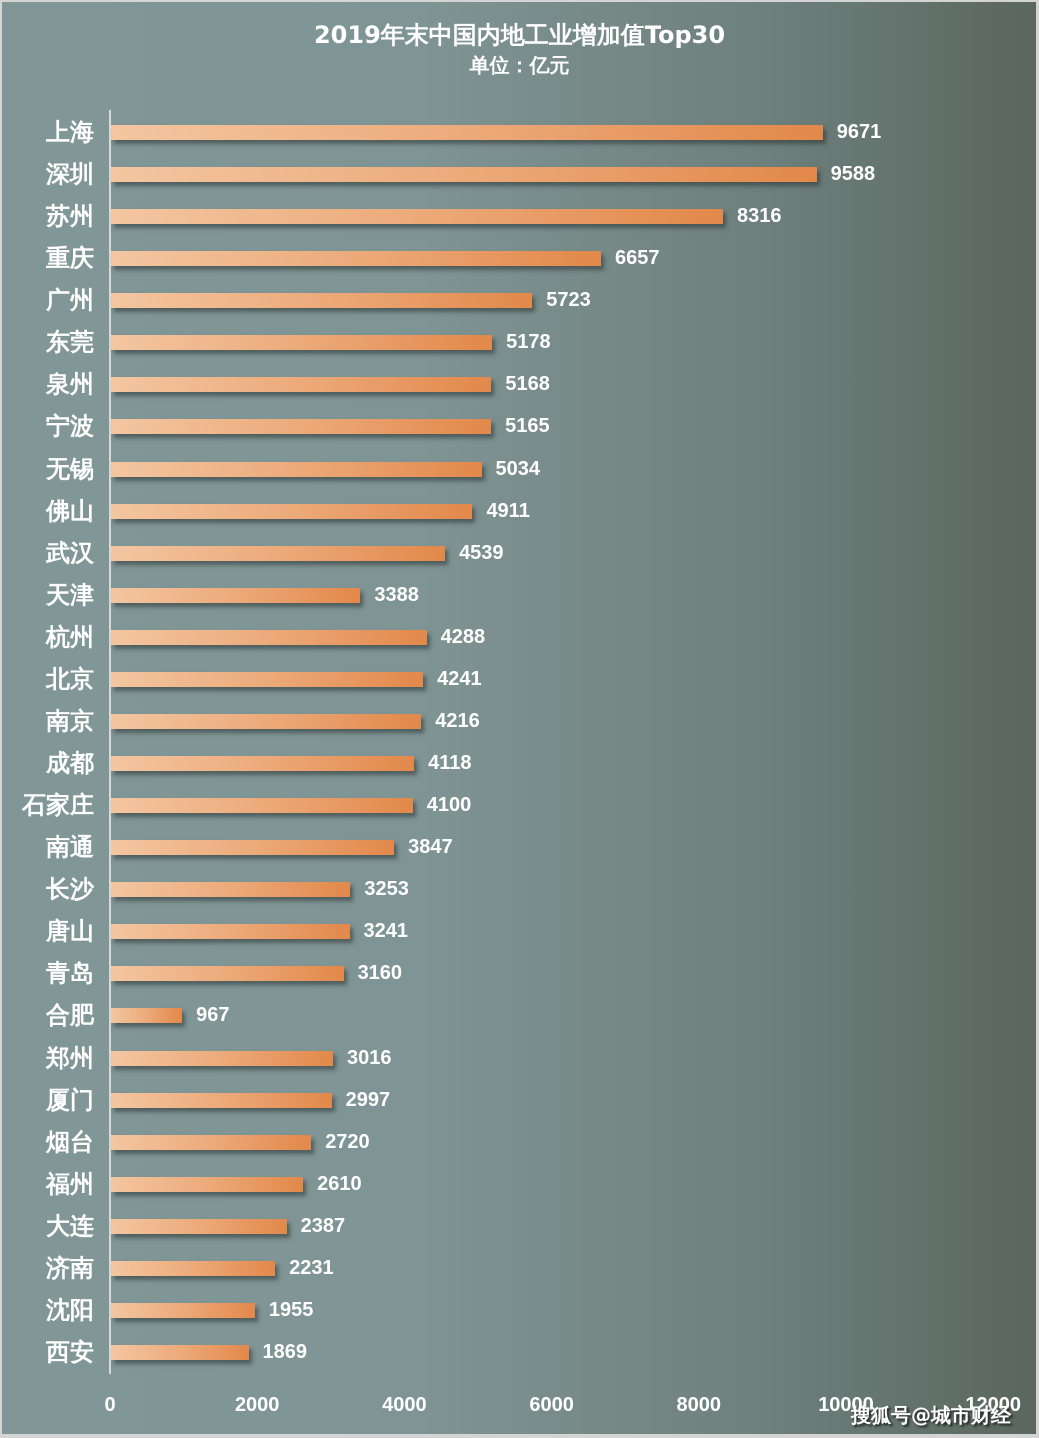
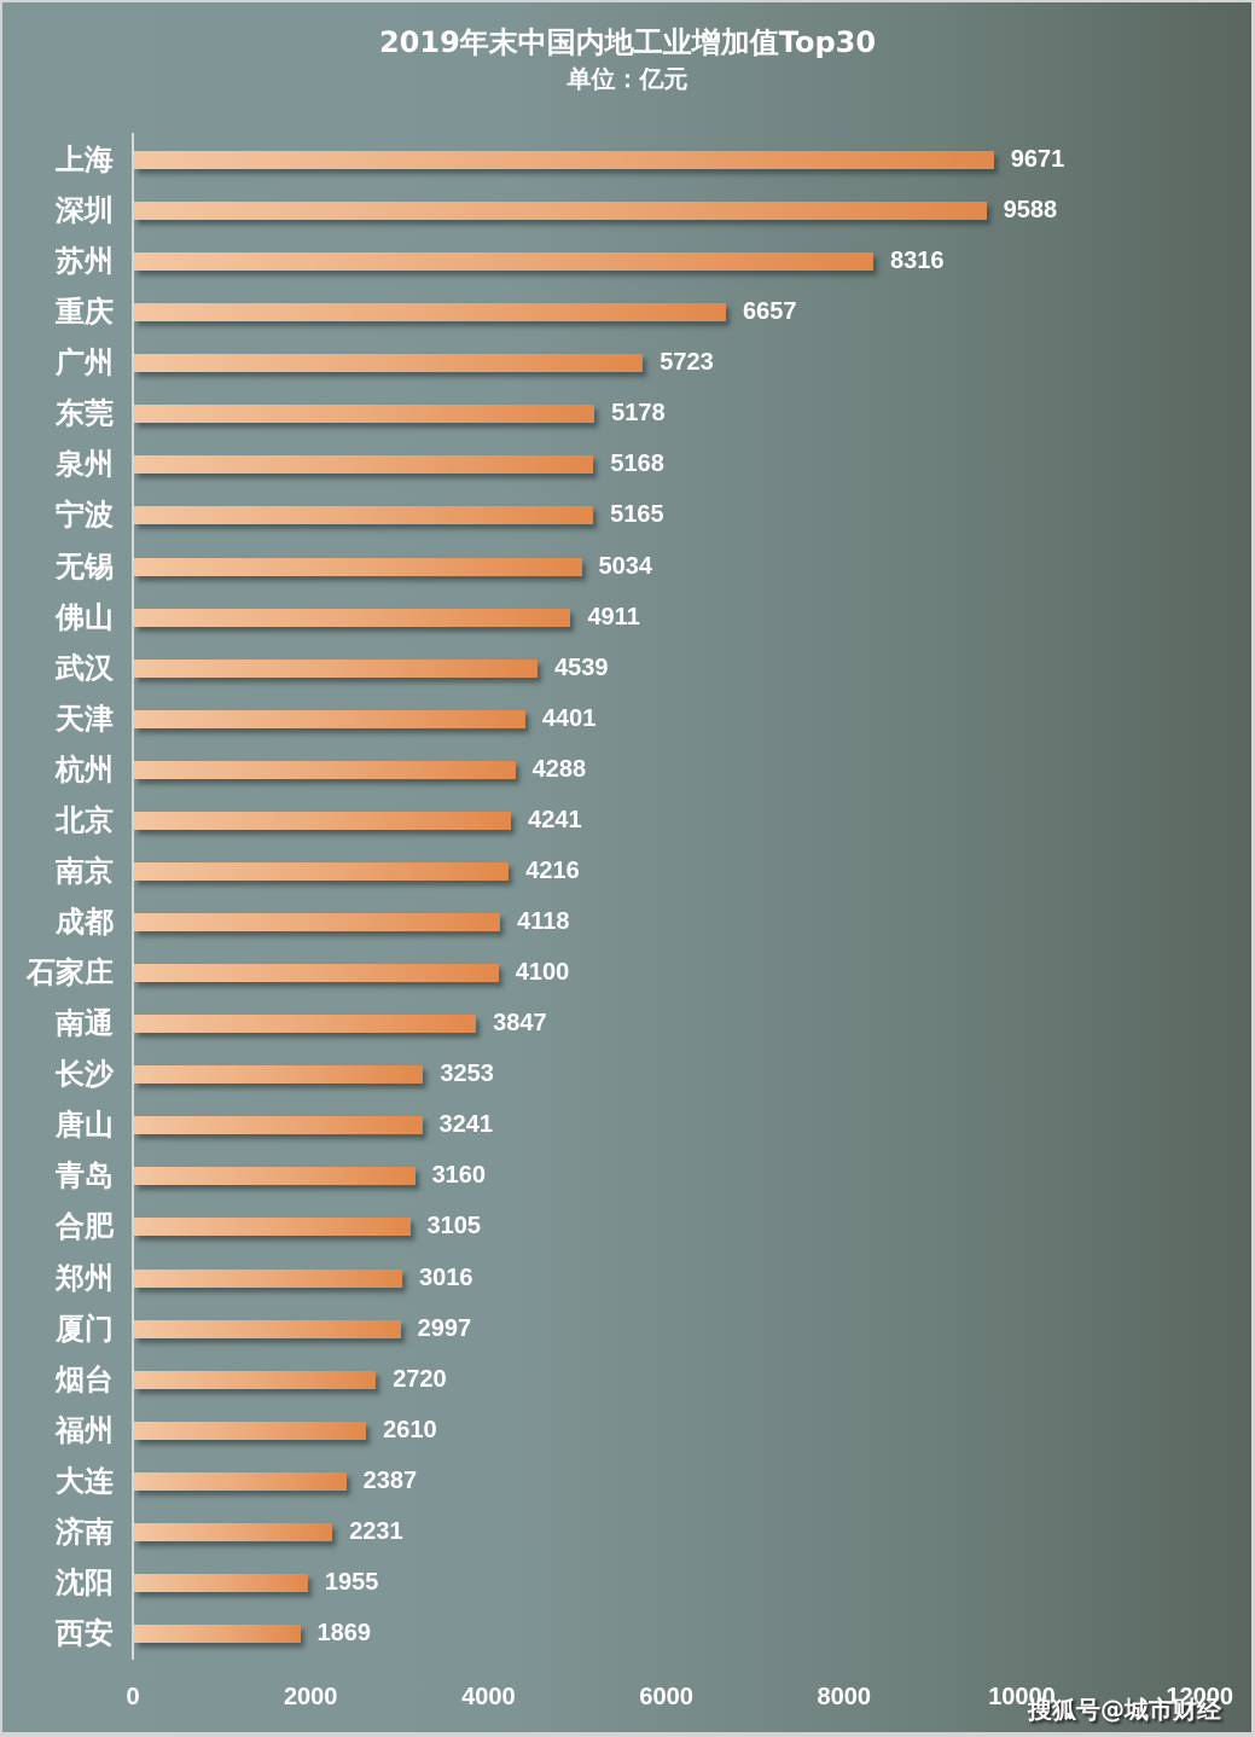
天津: 3388 -> 4401
合肥: 967 -> 3105
